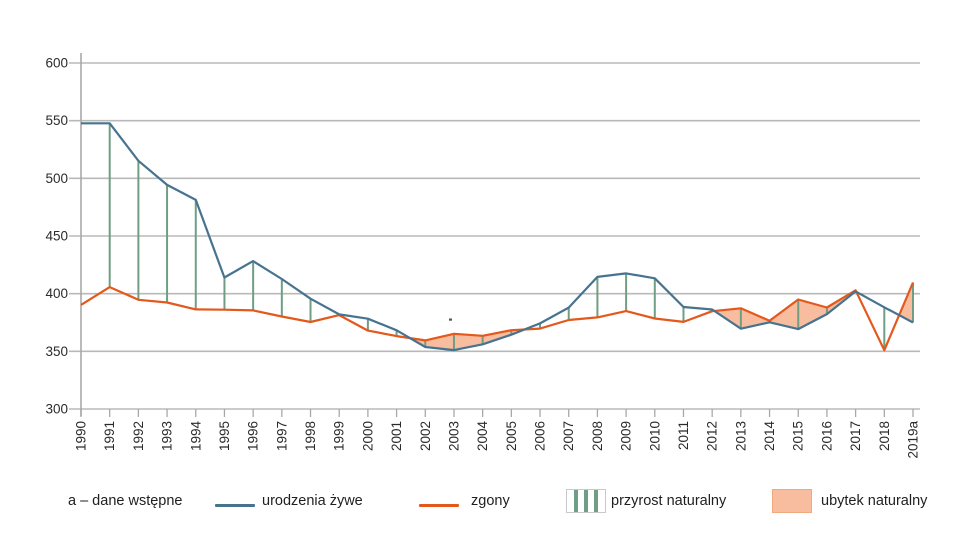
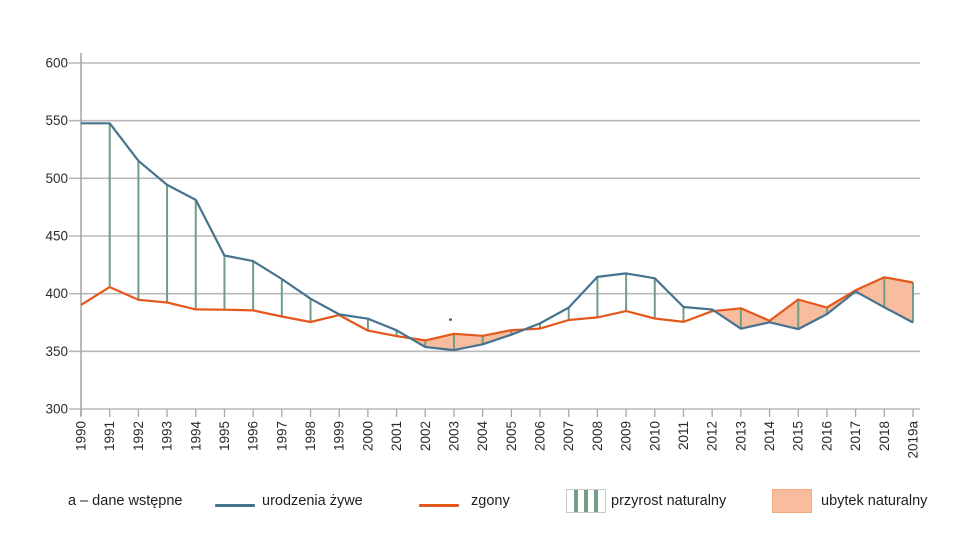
urodzenia żywe/1995: 414 -> 433
zgony/2018: 351 -> 414
